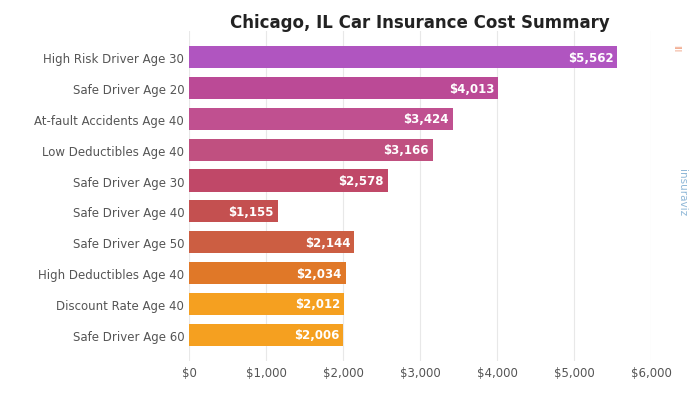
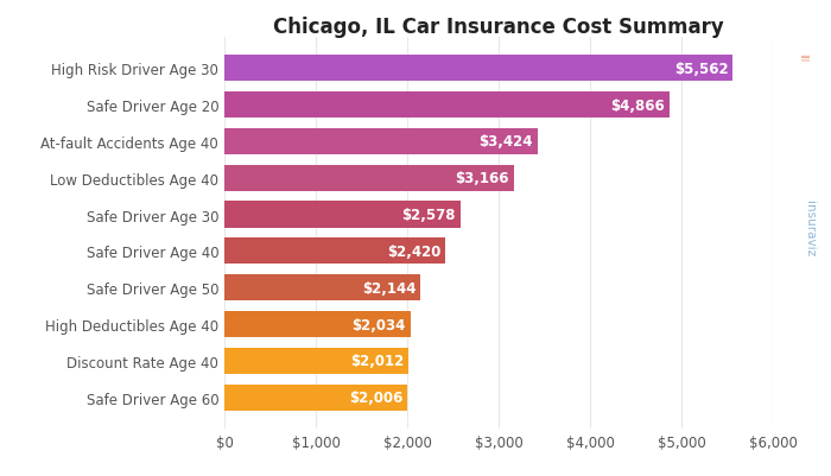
Safe Driver Age 20: $4,013 -> $4,866
Safe Driver Age 40: $1,155 -> $2,420
